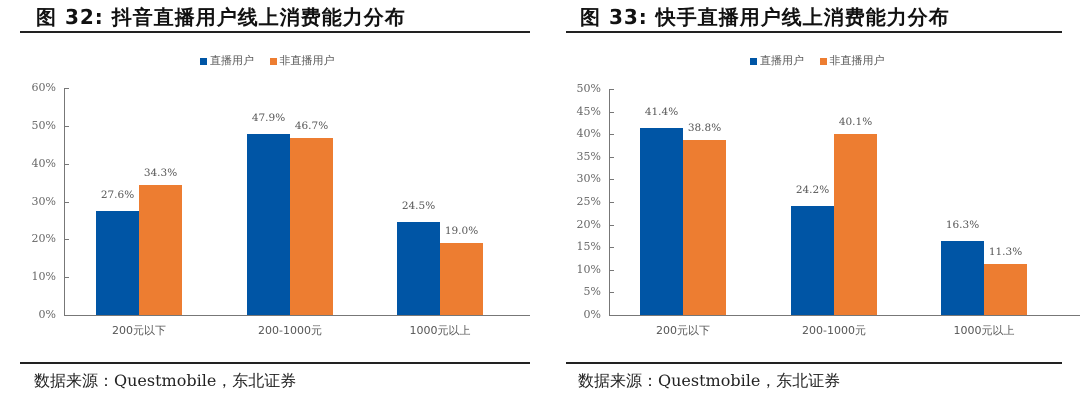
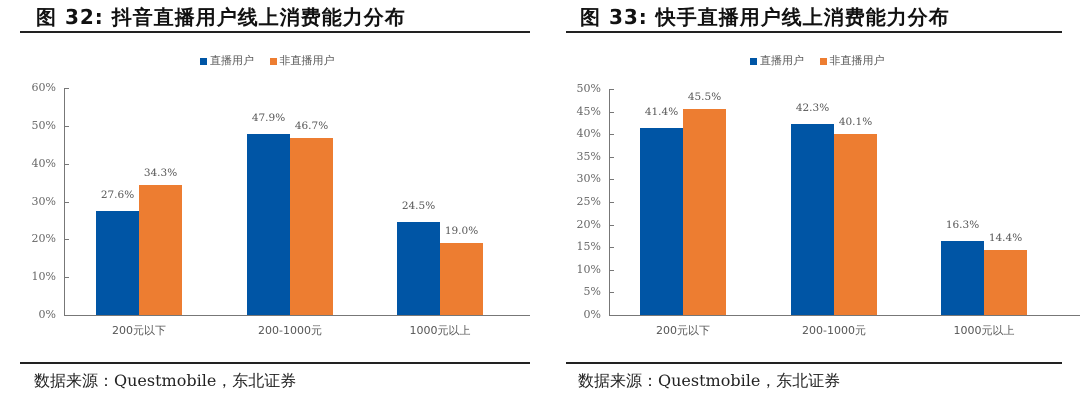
图 33: 快手直播用户线上消费能力分布/非直播用户/200元以下: 38.8% -> 45.5%
图 33: 快手直播用户线上消费能力分布/直播用户/200-1000元: 24.2% -> 42.3%
图 33: 快手直播用户线上消费能力分布/非直播用户/1000元以上: 11.3% -> 14.4%
